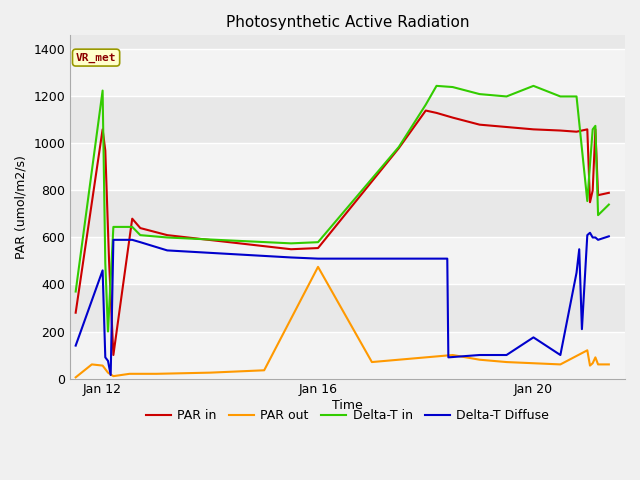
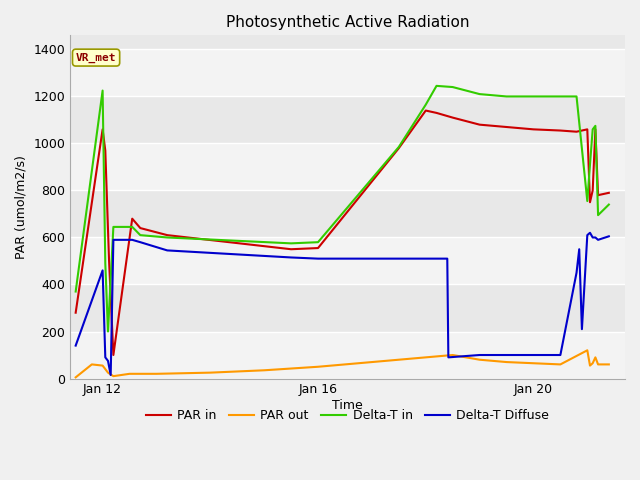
PAR out/Jan 16: 475 -> 50
Delta-T in/Jan 20: 1245 -> 1200
Delta-T Diffuse/Jan 20: 175 -> 100
